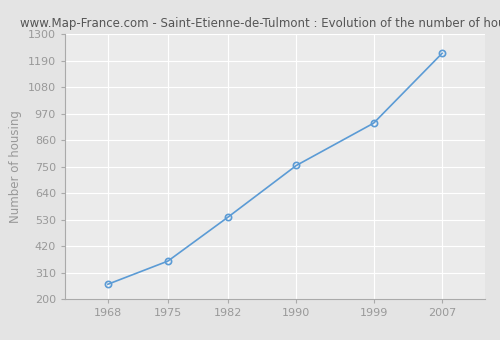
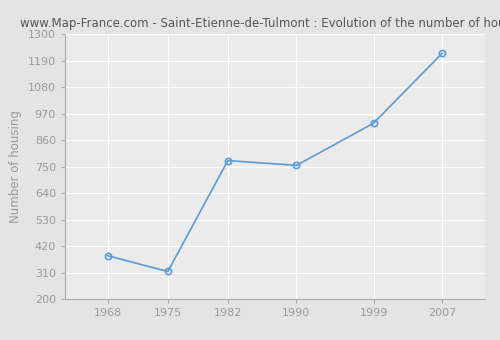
1968: 262 -> 380
1975: 358 -> 315
1982: 540 -> 775
